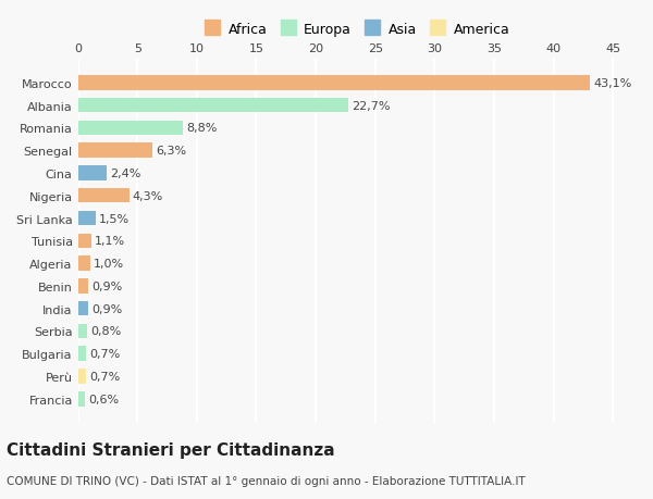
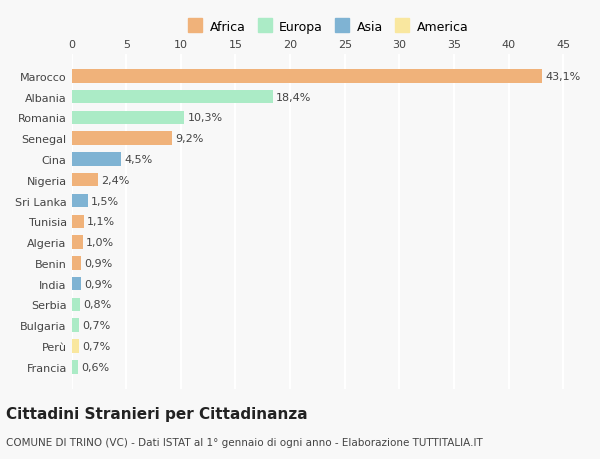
Albania: 22,7% -> 18,4%
Romania: 8,8% -> 10,3%
Senegal: 6,3% -> 9,2%
Cina: 2,4% -> 4,5%
Nigeria: 4,3% -> 2,4%
